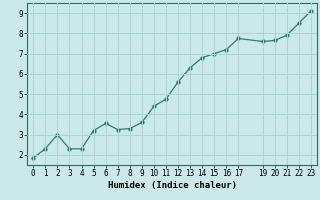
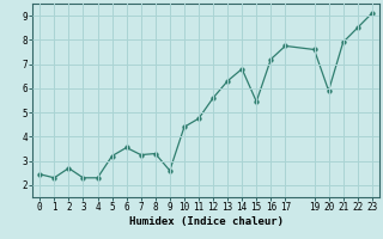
0: 1.85 -> 2.45
2: 3.00 -> 2.70
9: 3.60 -> 2.60
15: 7.00 -> 5.45
20: 7.65 -> 5.90
